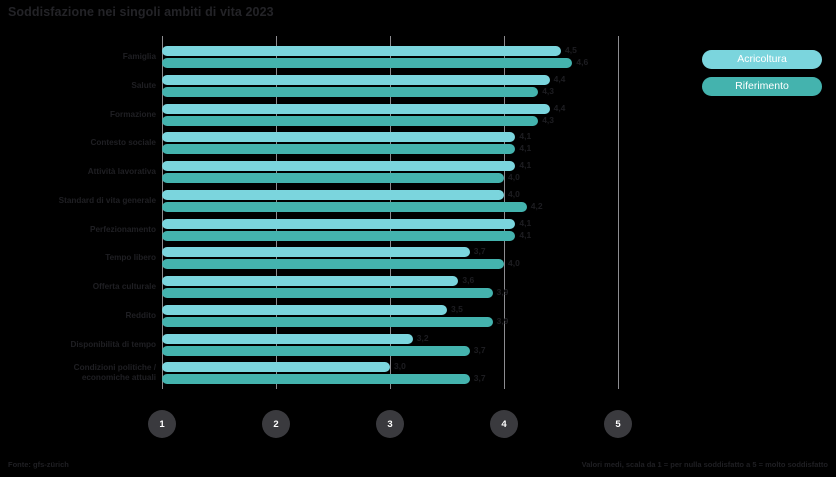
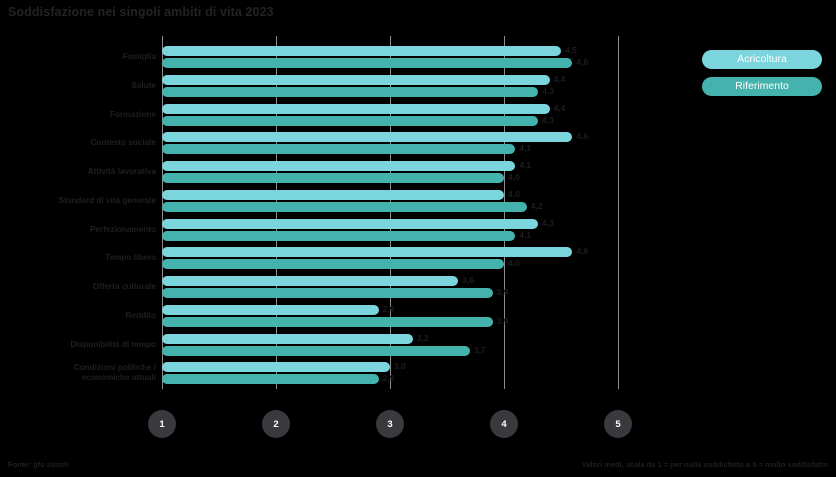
Acricoltura/Contesto sociale: 4,1 -> 4,6
Acricoltura/Perfezionamento: 4,1 -> 4,3
Acricoltura/Tempo libero: 3,7 -> 4,6
Acricoltura/Reddito: 3,5 -> 2,9
Riferimento/Condizioni politiche / economiche attuali: 3,7 -> 2,9
